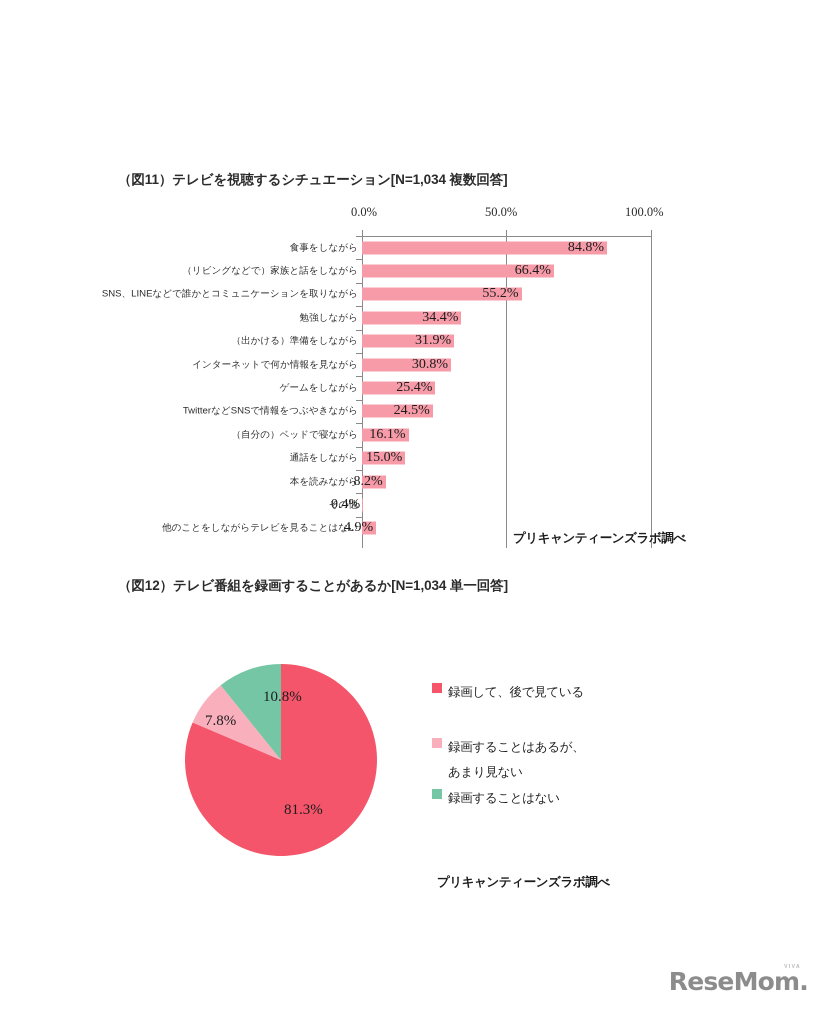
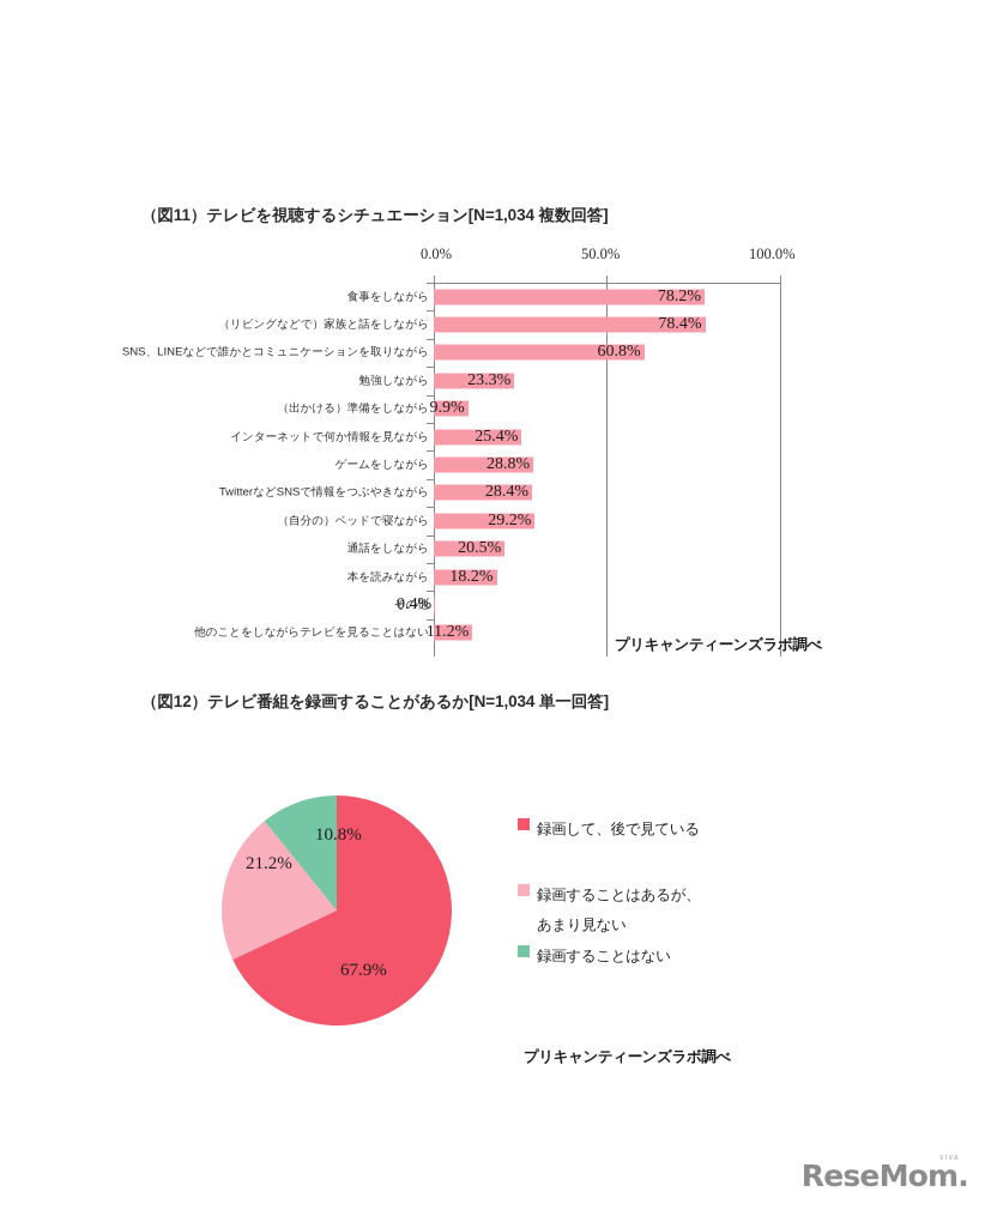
（図11）テレビを視聴するシチュエーション[N=1,034 複数回答]/食事をしながら: 84.8% -> 78.2%
（図11）テレビを視聴するシチュエーション[N=1,034 複数回答]/（リビングなどで）家族と話をしながら: 66.4% -> 78.4%
（図11）テレビを視聴するシチュエーション[N=1,034 複数回答]/SNS、LINEなどで誰かとコミュニケーションを取りながら: 55.2% -> 60.8%
（図11）テレビを視聴するシチュエーション[N=1,034 複数回答]/勉強しながら: 34.4% -> 23.3%
（図11）テレビを視聴するシチュエーション[N=1,034 複数回答]/（出かける）準備をしながら: 31.9% -> 9.9%
（図11）テレビを視聴するシチュエーション[N=1,034 複数回答]/インターネットで何か情報を見ながら: 30.8% -> 25.4%
（図11）テレビを視聴するシチュエーション[N=1,034 複数回答]/ゲームをしながら: 25.4% -> 28.8%
（図11）テレビを視聴するシチュエーション[N=1,034 複数回答]/TwitterなどSNSで情報をつぶやきながら: 24.5% -> 28.4%
（図11）テレビを視聴するシチュエーション[N=1,034 複数回答]/（自分の）ベッドで寝ながら: 16.1% -> 29.2%
（図11）テレビを視聴するシチュエーション[N=1,034 複数回答]/通話をしながら: 15.0% -> 20.5%
（図11）テレビを視聴するシチュエーション[N=1,034 複数回答]/本を読みながら: 8.2% -> 18.2%
（図11）テレビを視聴するシチュエーション[N=1,034 複数回答]/他のことをしながらテレビを見ることはない: 4.9% -> 11.2%
（図12）テレビ番組を録画することがあるか[N=1,034 単一回答]/録画して、後で見ている: 81.3% -> 67.9%
（図12）テレビ番組を録画することがあるか[N=1,034 単一回答]/録画することはあるが、 あまり見ない: 7.8% -> 21.2%
